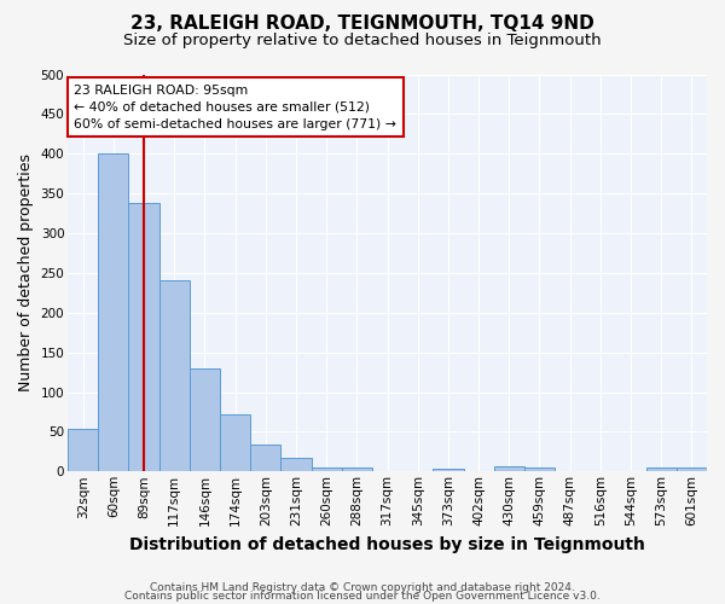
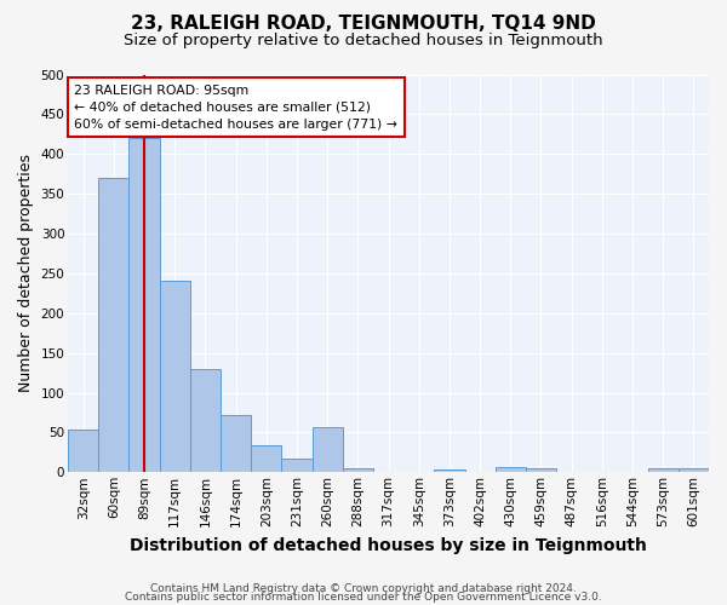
60sqm: 400 -> 370
89sqm: 338 -> 420
260sqm: 5 -> 56
